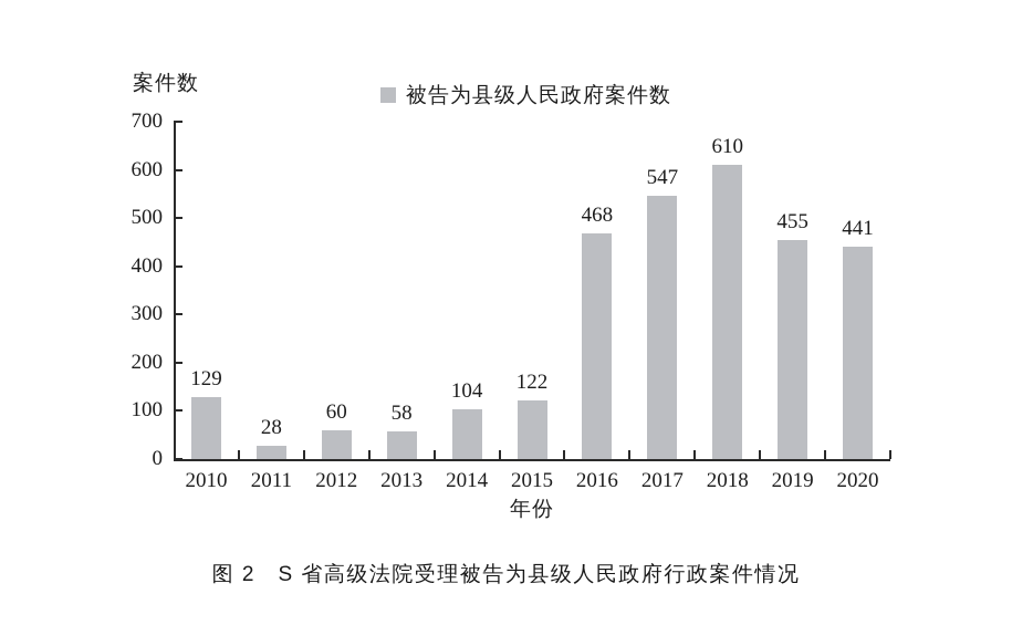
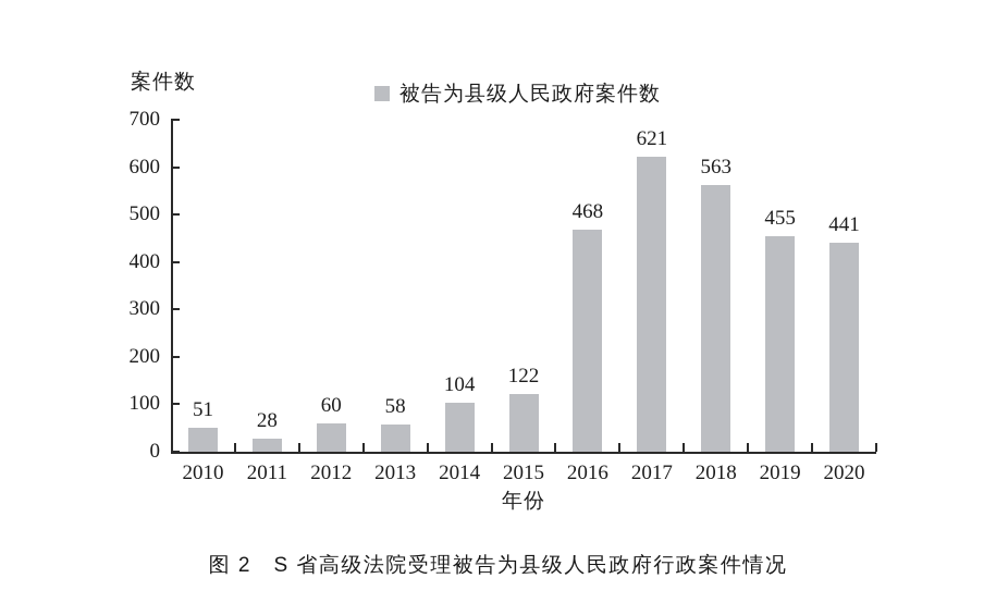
2010: 129 -> 51
2017: 547 -> 621
2018: 610 -> 563
